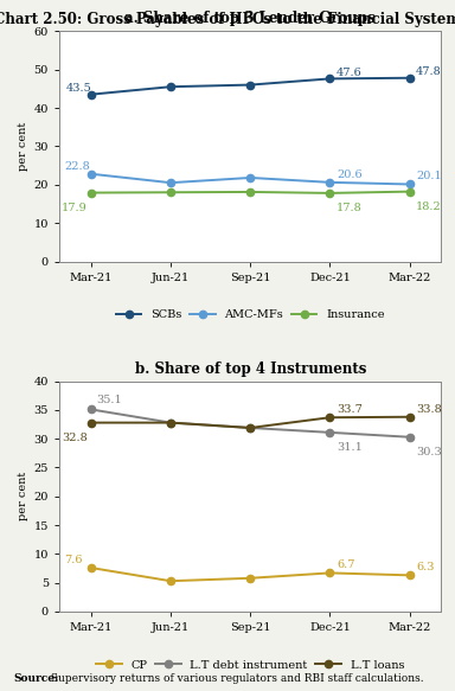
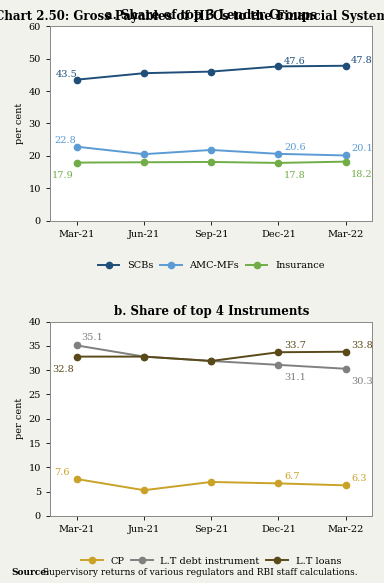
b. Share of top 4 Instruments/CP/Sep-21: 5.8 -> 7.0
